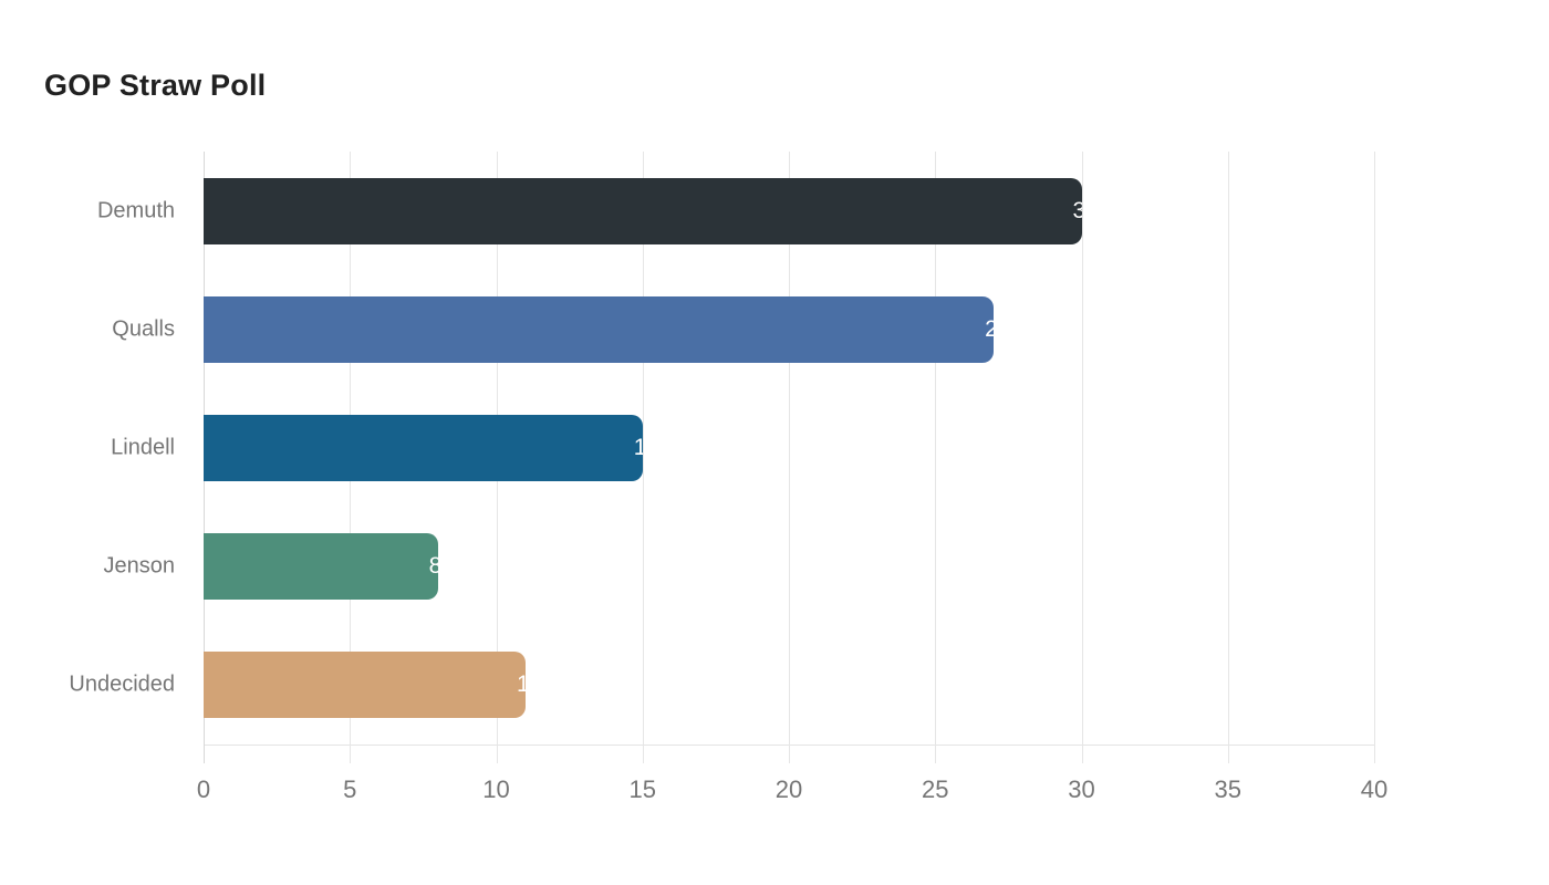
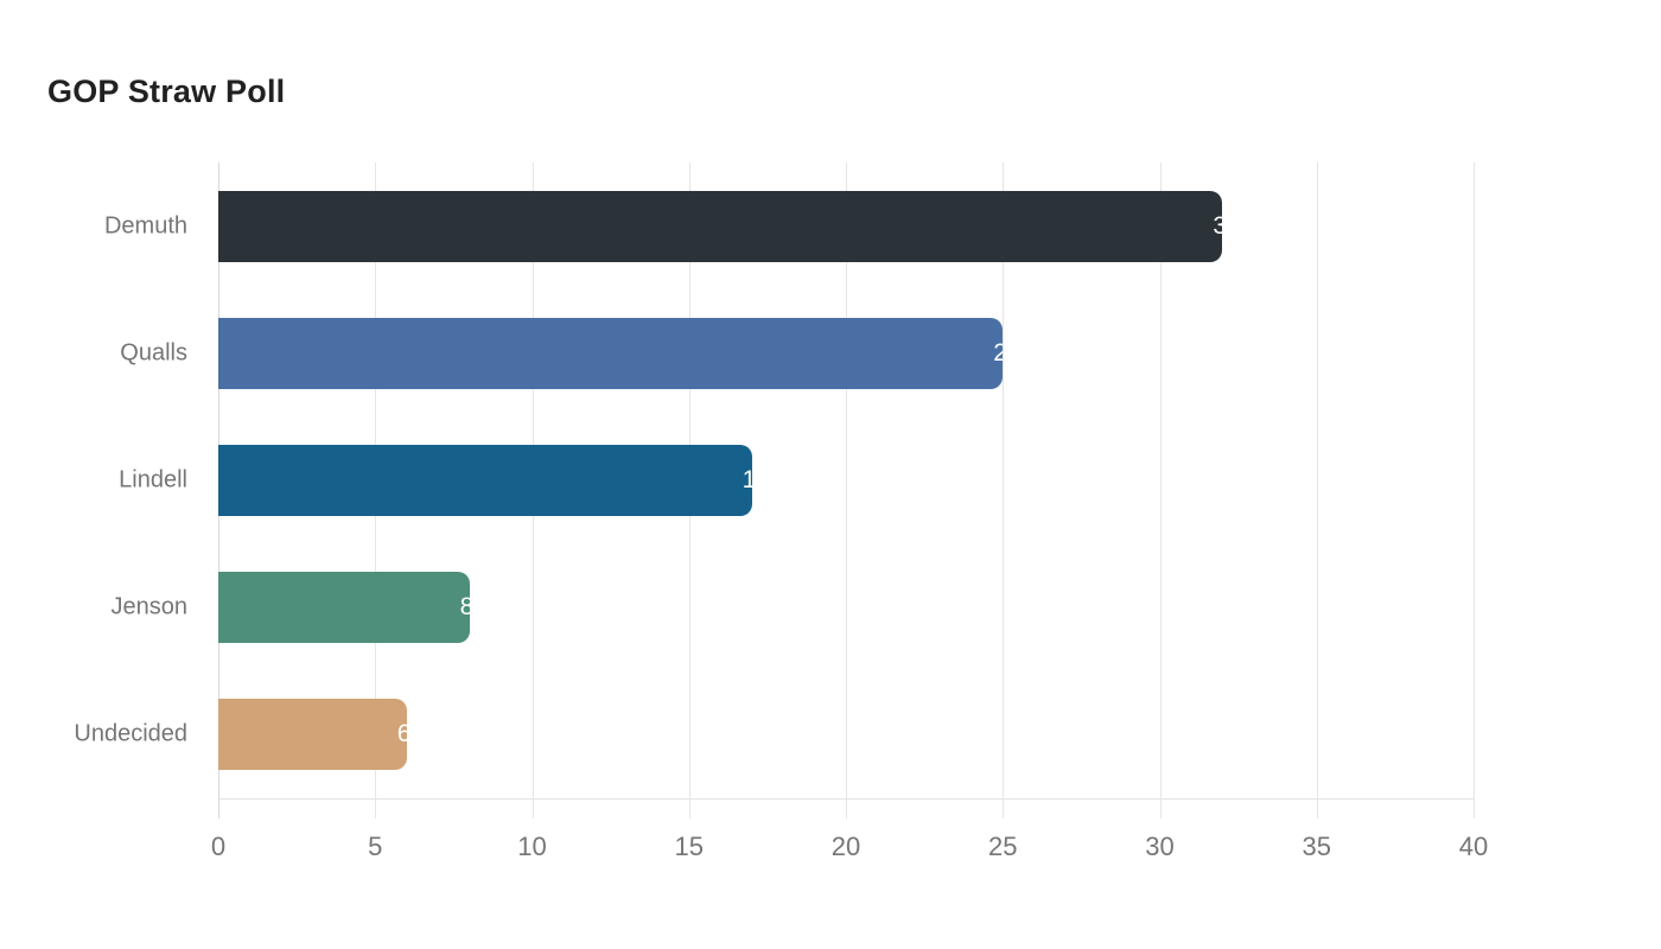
Demuth: 30 -> 32
Qualls: 27 -> 25
Lindell: 15 -> 17
Undecided: 11 -> 6
